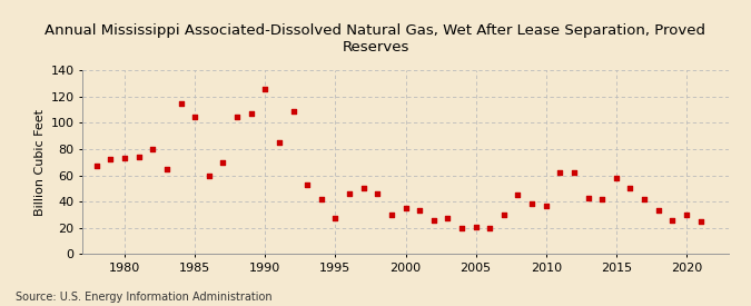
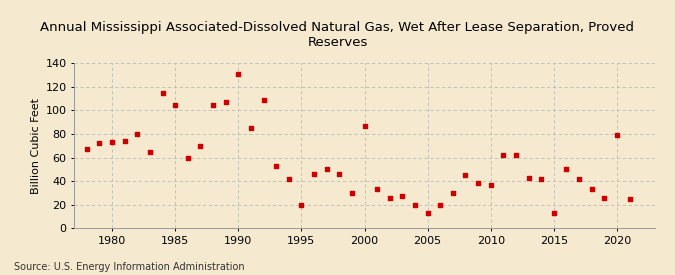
1990: 126 -> 131
1995: 27 -> 20
2000: 35 -> 87
2005: 21 -> 13
2015: 58 -> 13
2020: 30 -> 79
